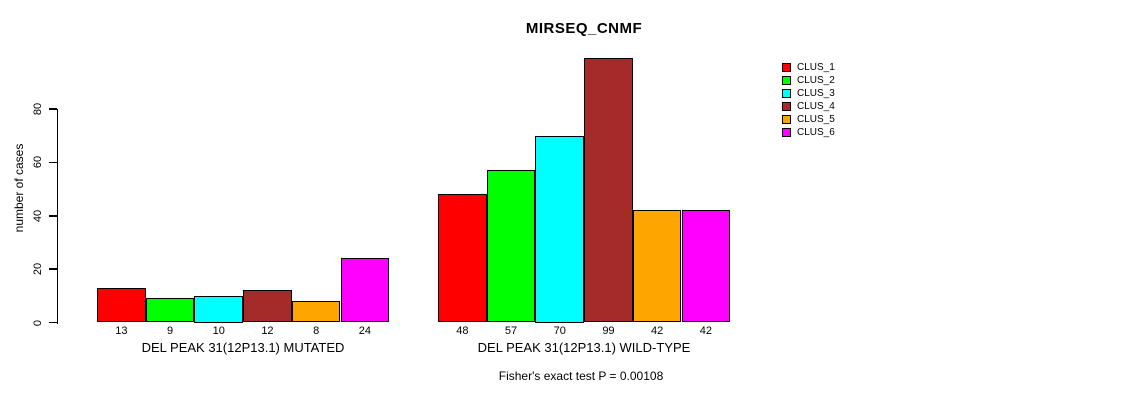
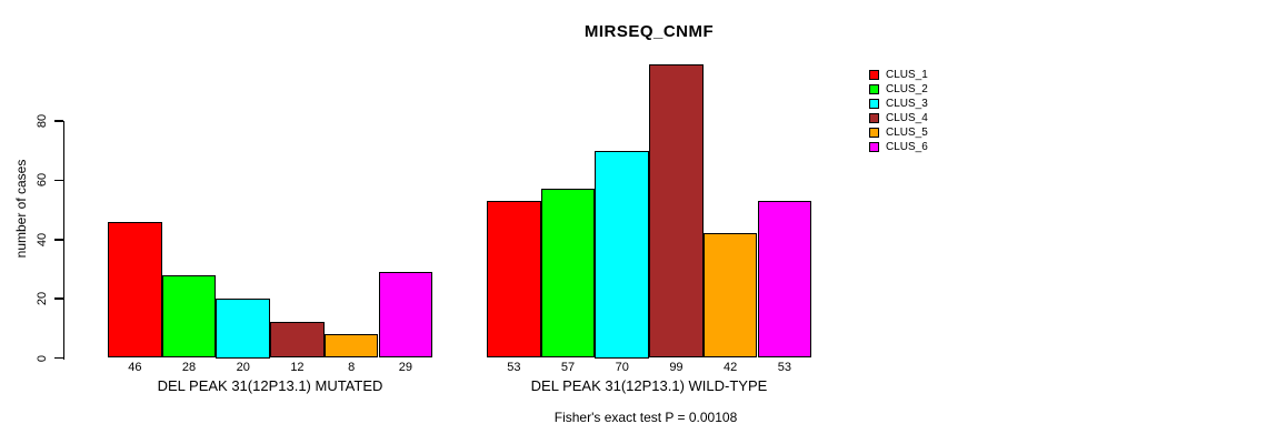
CLUS_1/DEL PEAK 31(12P13.1) MUTATED: 13 -> 46
CLUS_2/DEL PEAK 31(12P13.1) MUTATED: 9 -> 28
CLUS_3/DEL PEAK 31(12P13.1) MUTATED: 10 -> 20
CLUS_6/DEL PEAK 31(12P13.1) MUTATED: 24 -> 29
CLUS_1/DEL PEAK 31(12P13.1) WILD-TYPE: 48 -> 53
CLUS_6/DEL PEAK 31(12P13.1) WILD-TYPE: 42 -> 53
